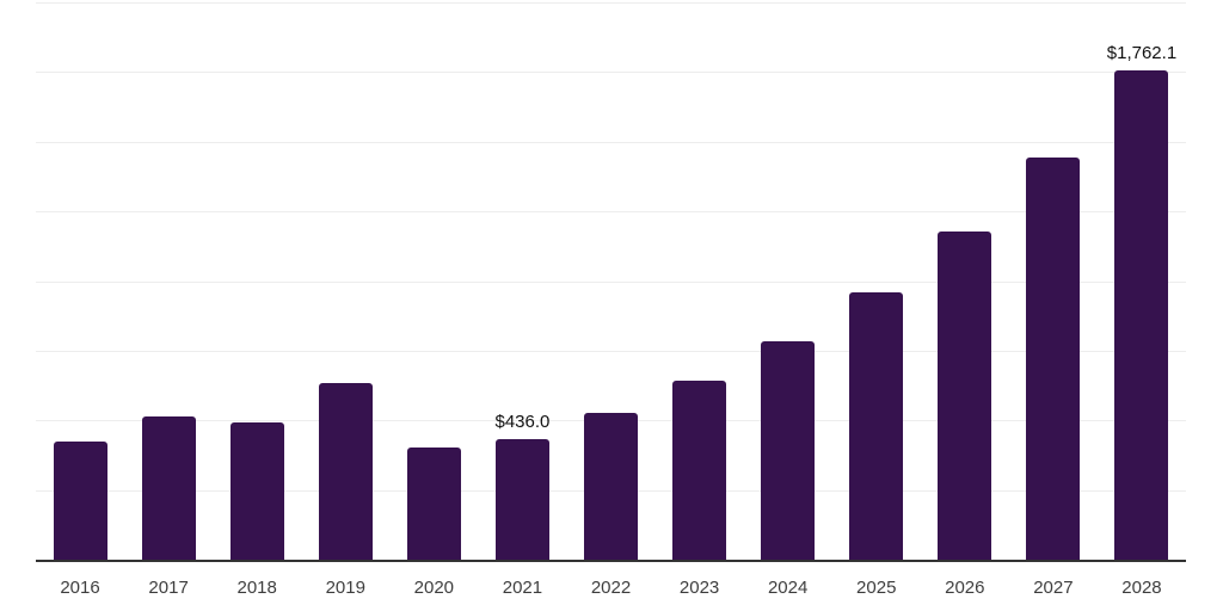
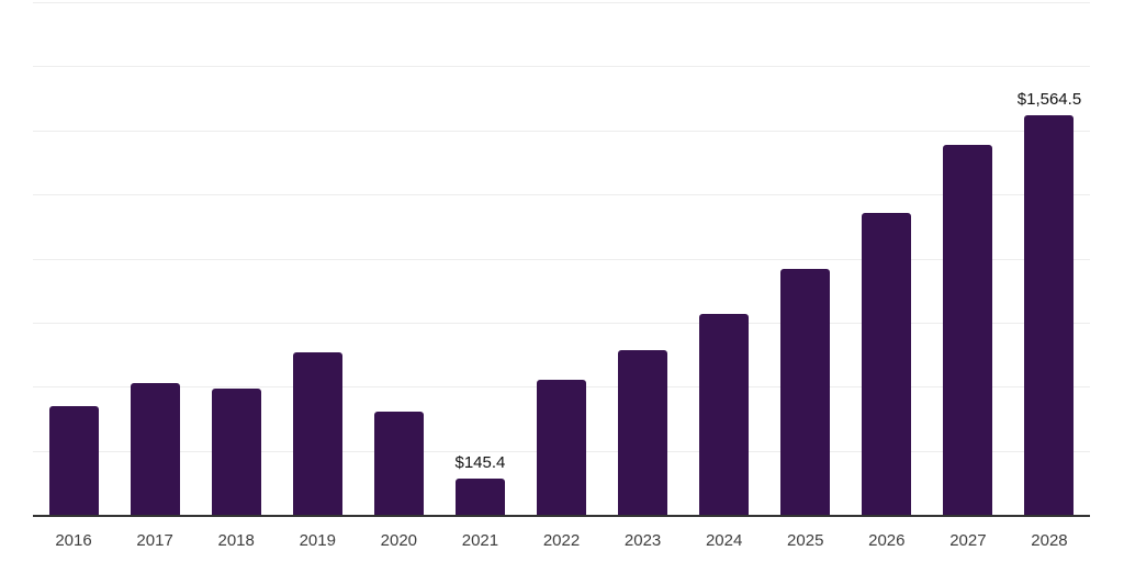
2021: $436.0 -> $145.4
2028: $1,762.1 -> $1,564.5
